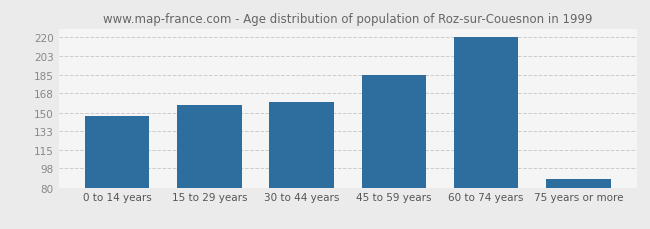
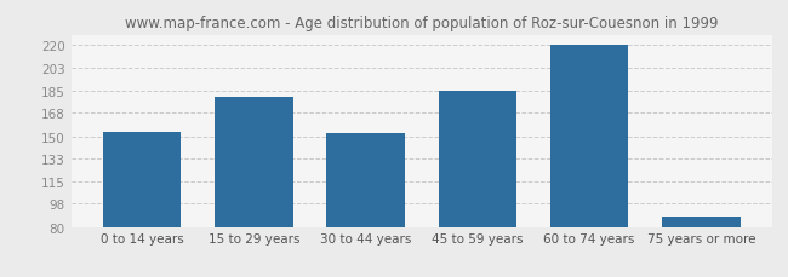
0 to 14 years: 147 -> 153
15 to 29 years: 157 -> 180
30 to 44 years: 160 -> 152
